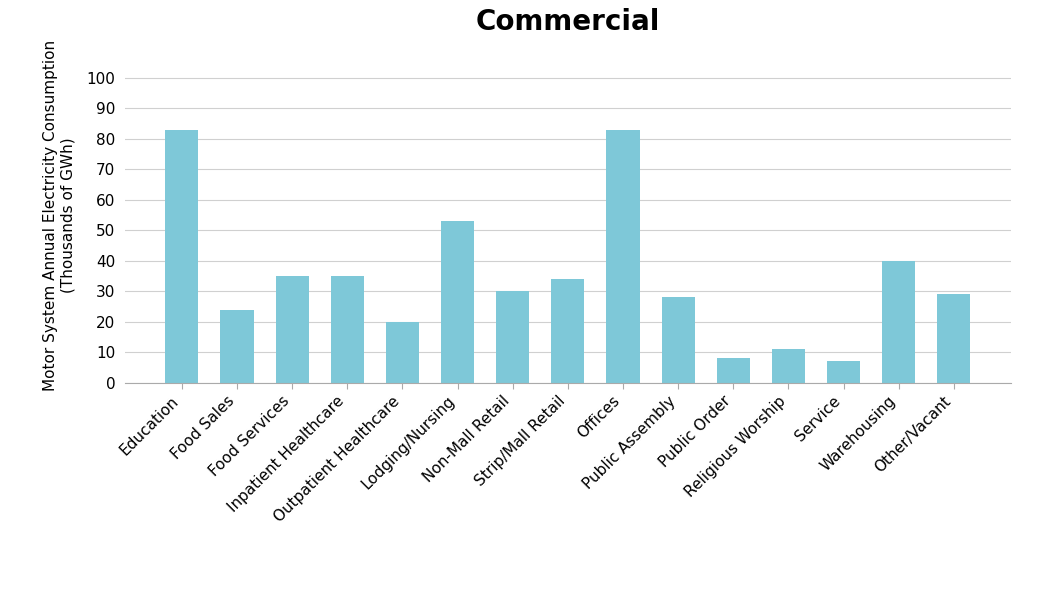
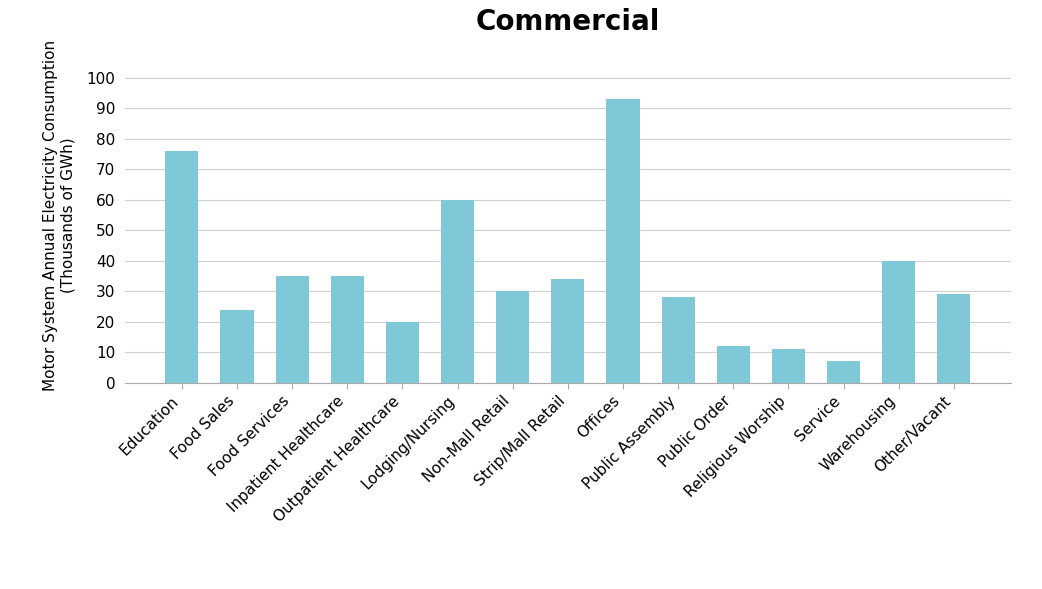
Education: 83 -> 76
Lodging/Nursing: 53 -> 60
Offices: 83 -> 93
Public Order: 8 -> 12
